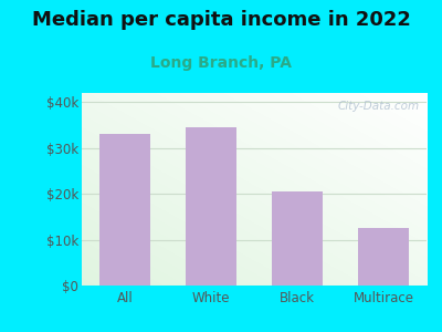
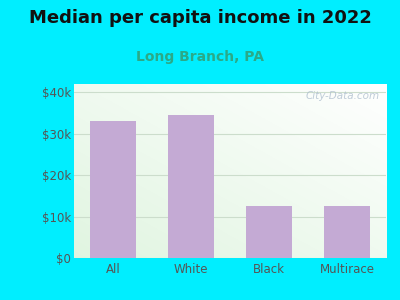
Black: $20.5k -> $12.5k
